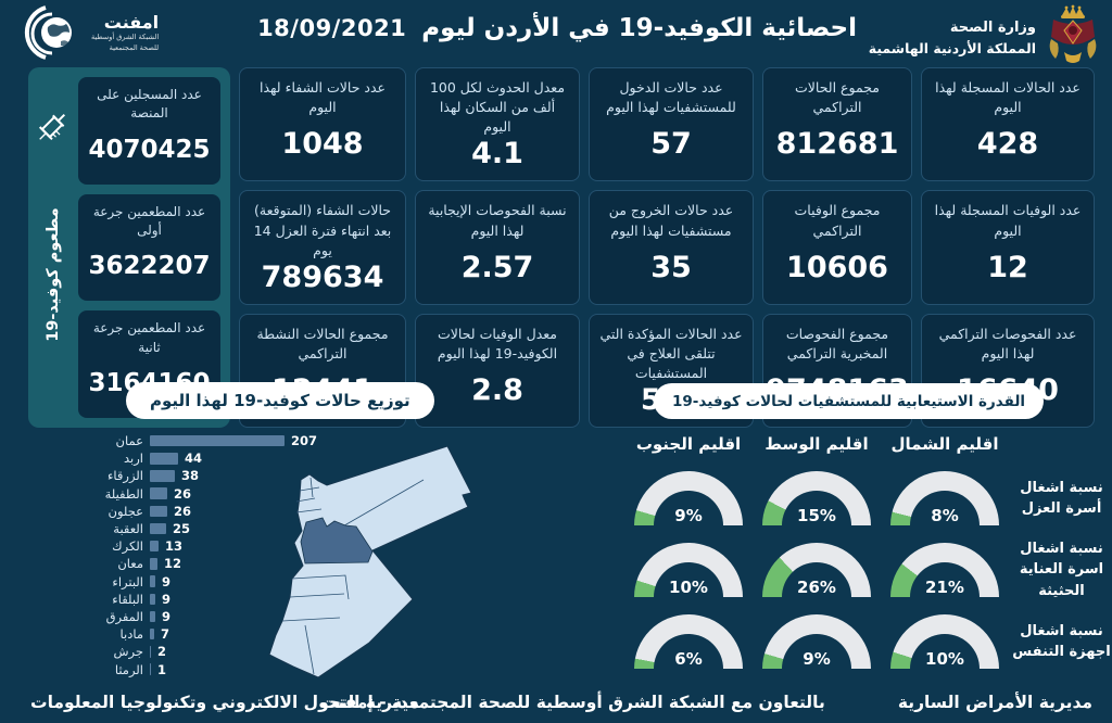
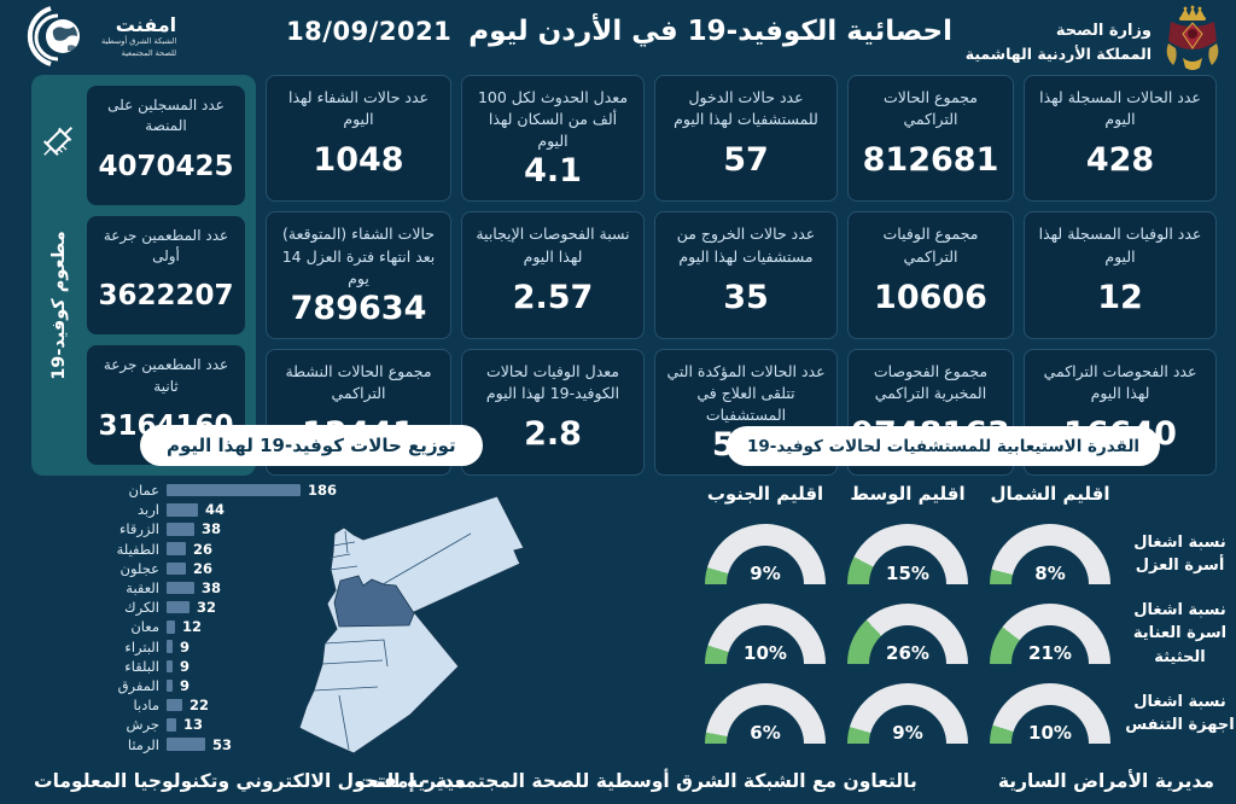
توزيع حالات كوفيد-19 لهذا اليوم/عمان: 207 -> 186
توزيع حالات كوفيد-19 لهذا اليوم/العقبة: 25 -> 38
توزيع حالات كوفيد-19 لهذا اليوم/الكرك: 13 -> 32
توزيع حالات كوفيد-19 لهذا اليوم/مادبا: 7 -> 22
توزيع حالات كوفيد-19 لهذا اليوم/جرش: 2 -> 13
توزيع حالات كوفيد-19 لهذا اليوم/الرمثا: 1 -> 53
